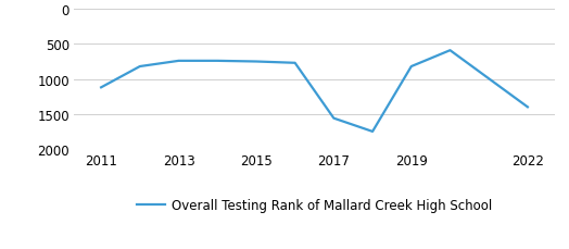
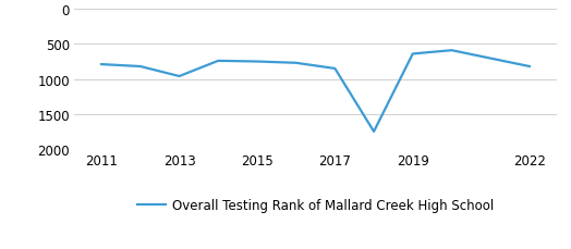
2011: 1120 -> 790
2013: 740 -> 960
2017: 1560 -> 850
2019: 820 -> 640
2022: 1400 -> 820
